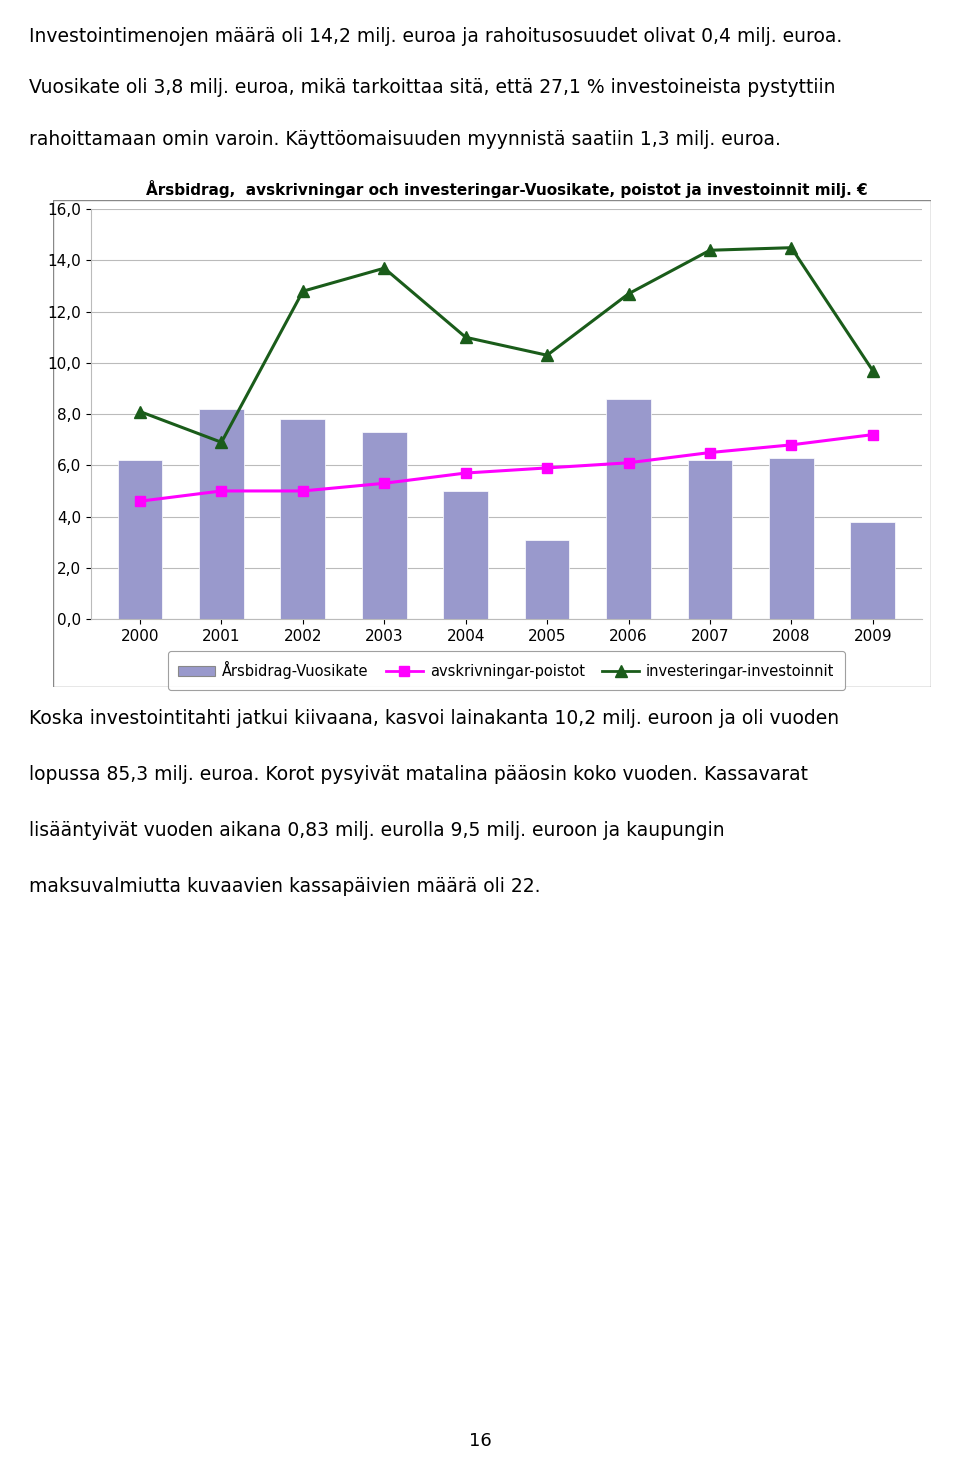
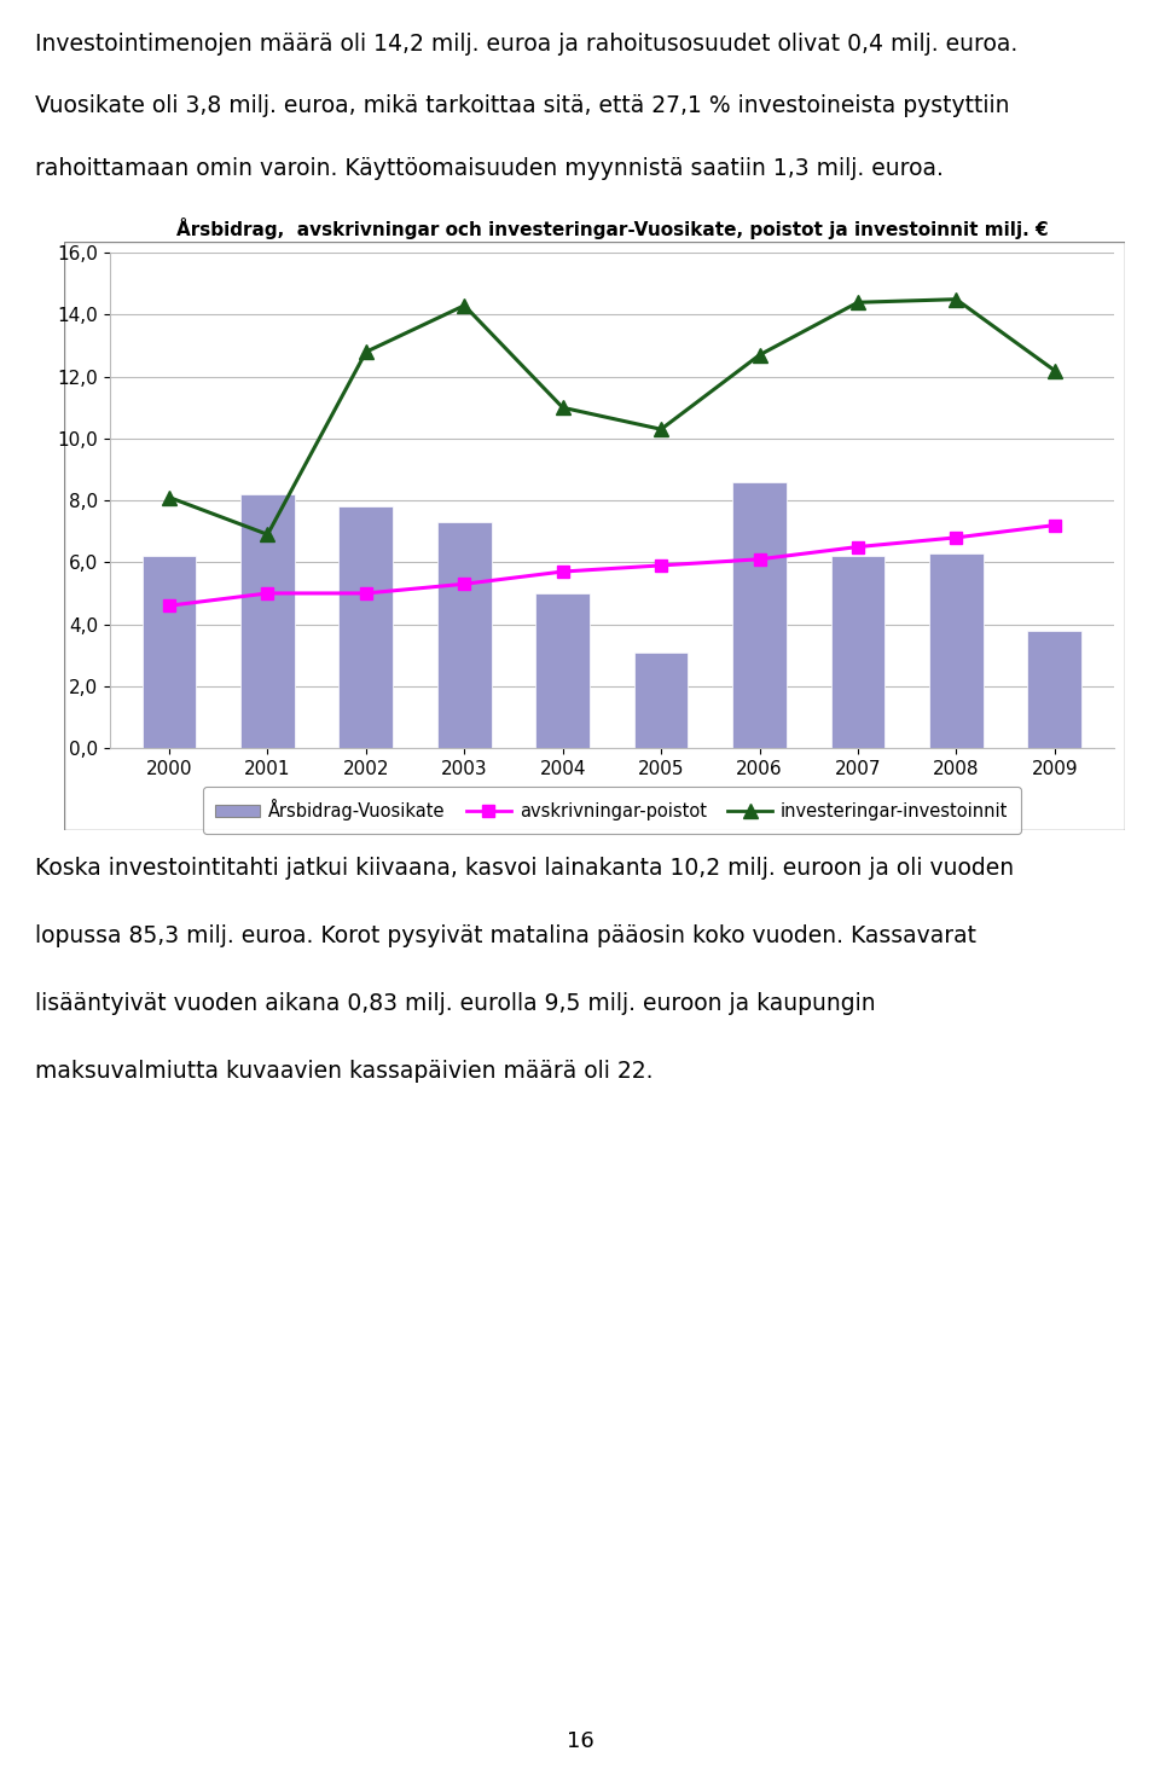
investeringar-investoinnit/2003: 13,7 -> 14,3
investeringar-investoinnit/2009: 9,7 -> 12,2
